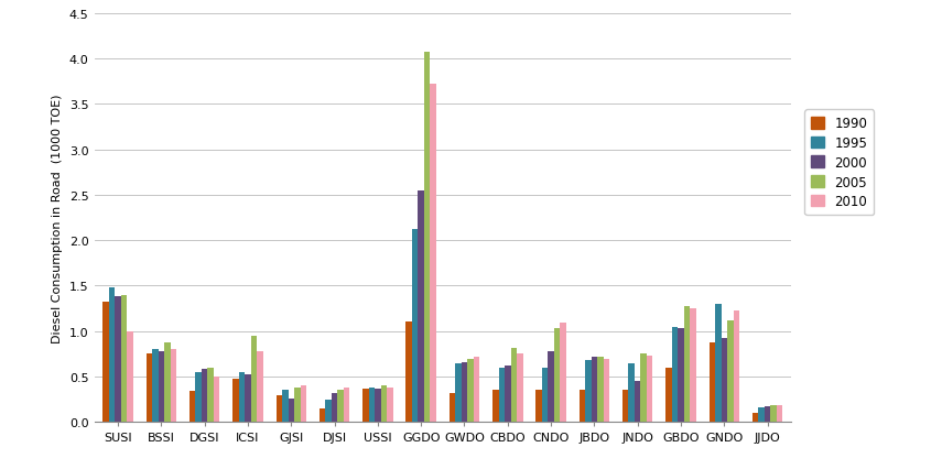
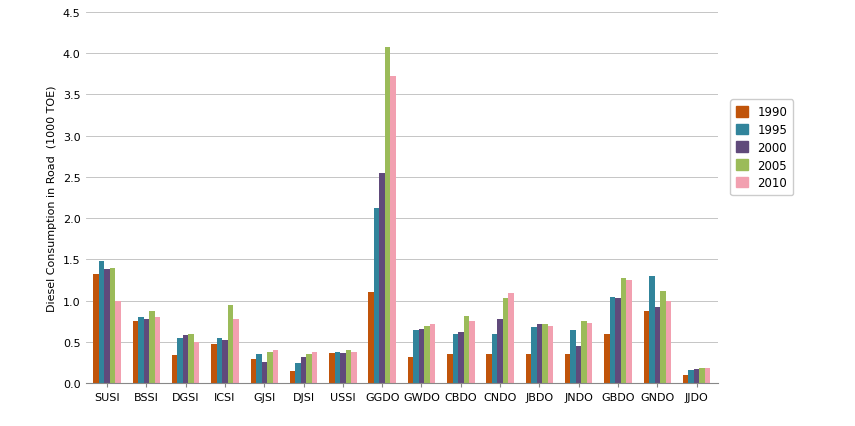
2010/GNDO: 1.23 -> 1.00
